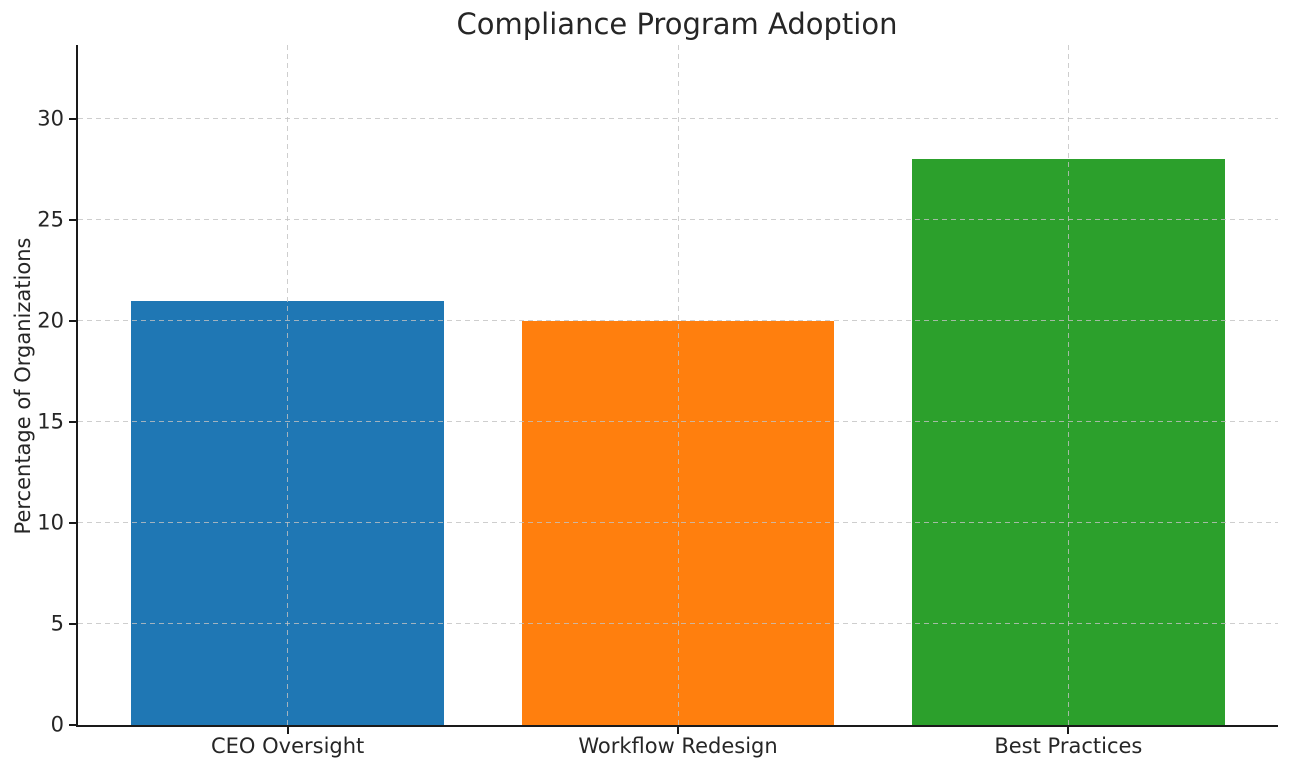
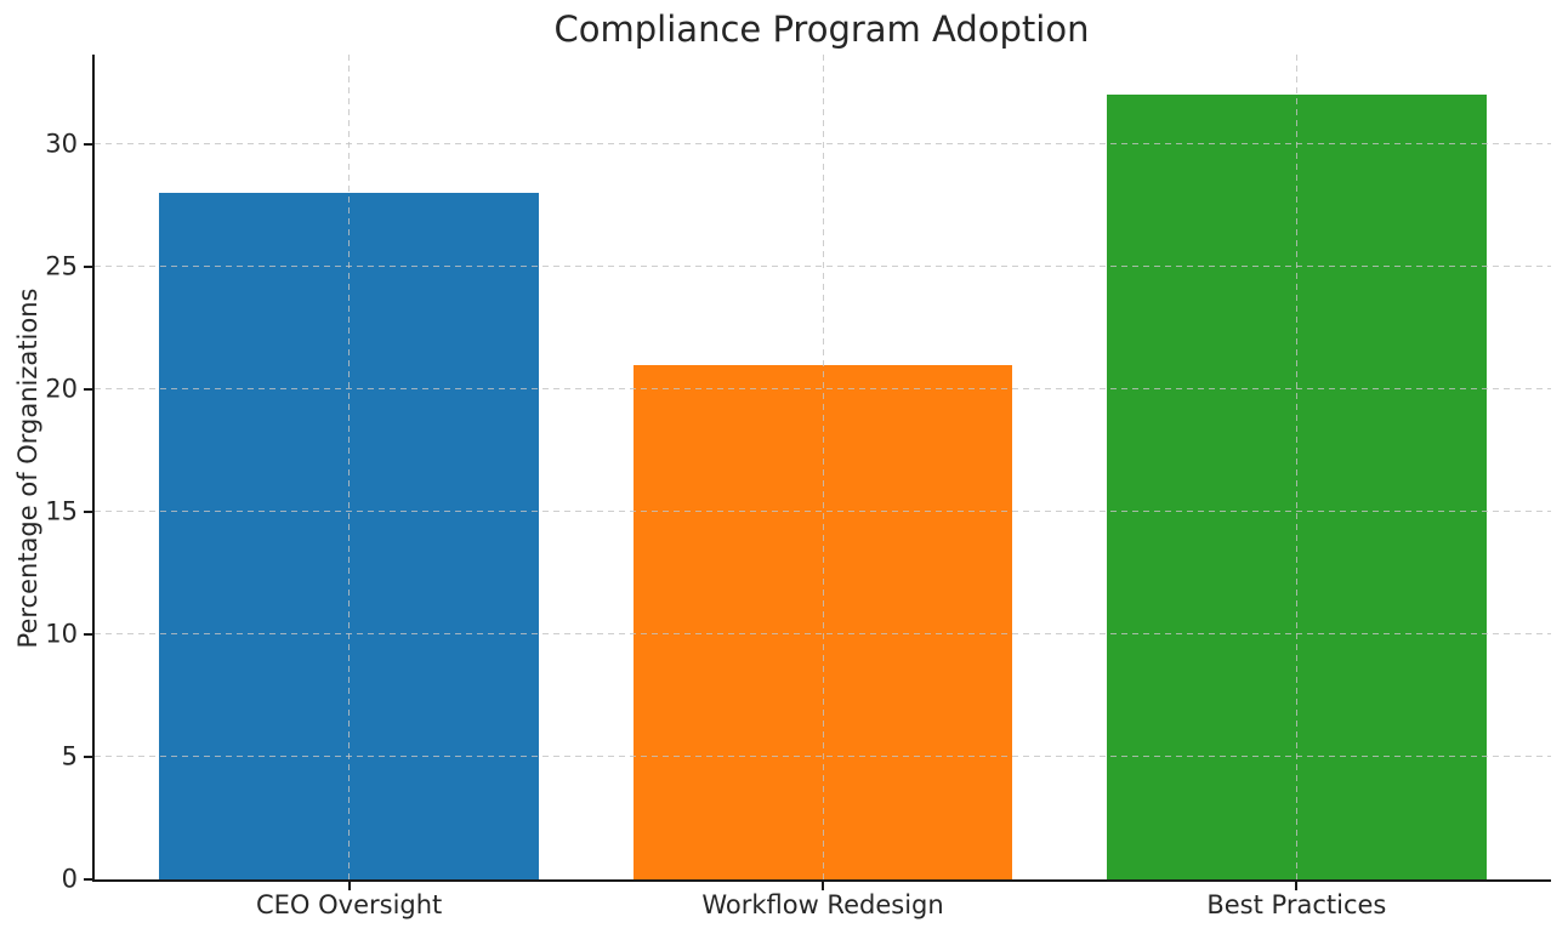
CEO Oversight: 21 -> 28
Workflow Redesign: 20 -> 21
Best Practices: 28 -> 32
